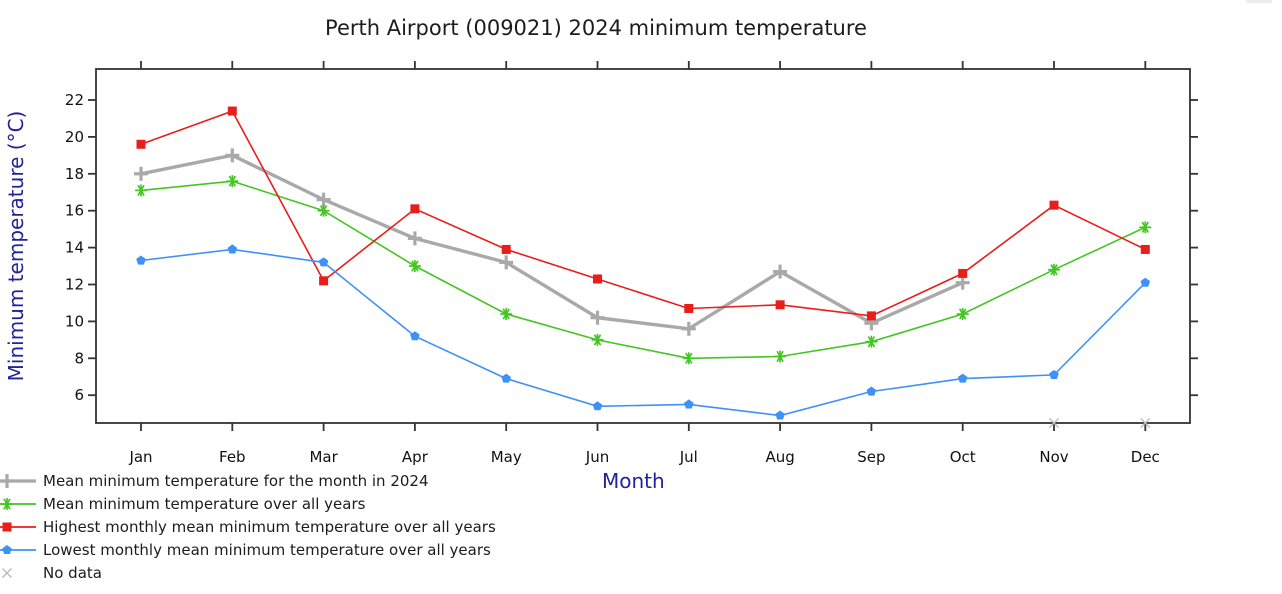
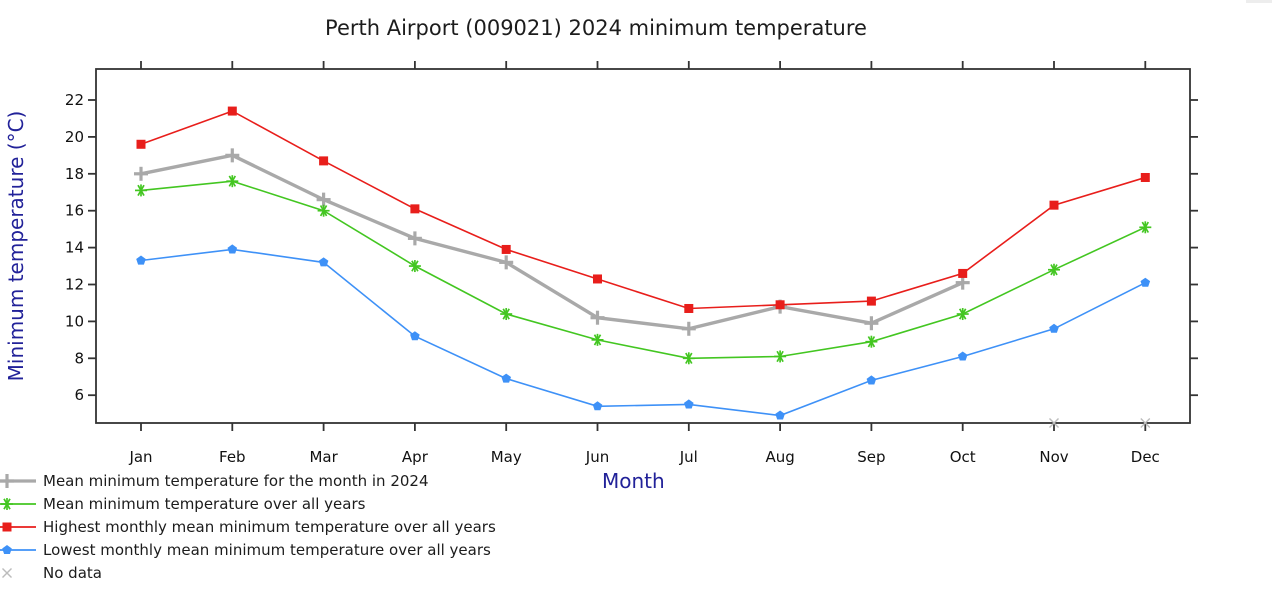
Highest monthly mean minimum temperature over all years/Mar: 12.2 -> 18.7
Mean minimum temperature for the month in 2024/Aug: 12.7 -> 10.8
Highest monthly mean minimum temperature over all years/Sep: 10.3 -> 11.1
Lowest monthly mean minimum temperature over all years/Sep: 6.2 -> 6.8
Lowest monthly mean minimum temperature over all years/Oct: 6.9 -> 8.1
Lowest monthly mean minimum temperature over all years/Nov: 7.1 -> 9.6
Highest monthly mean minimum temperature over all years/Dec: 13.9 -> 17.8
